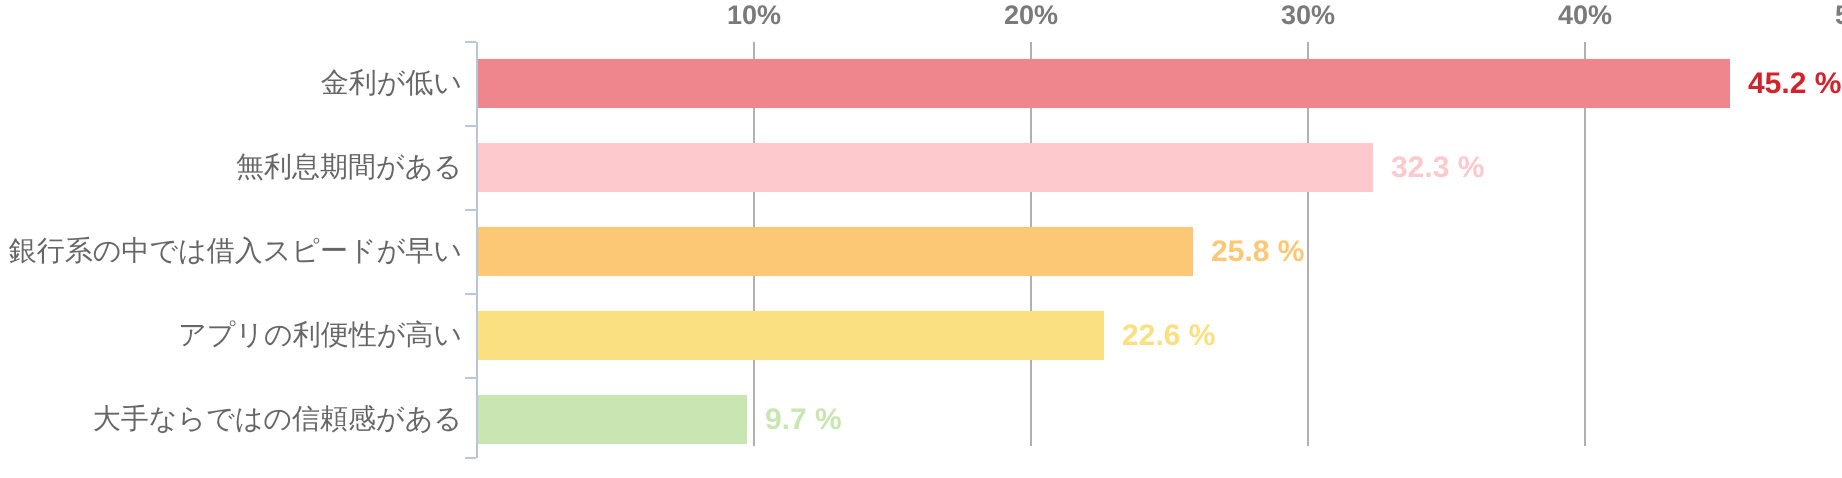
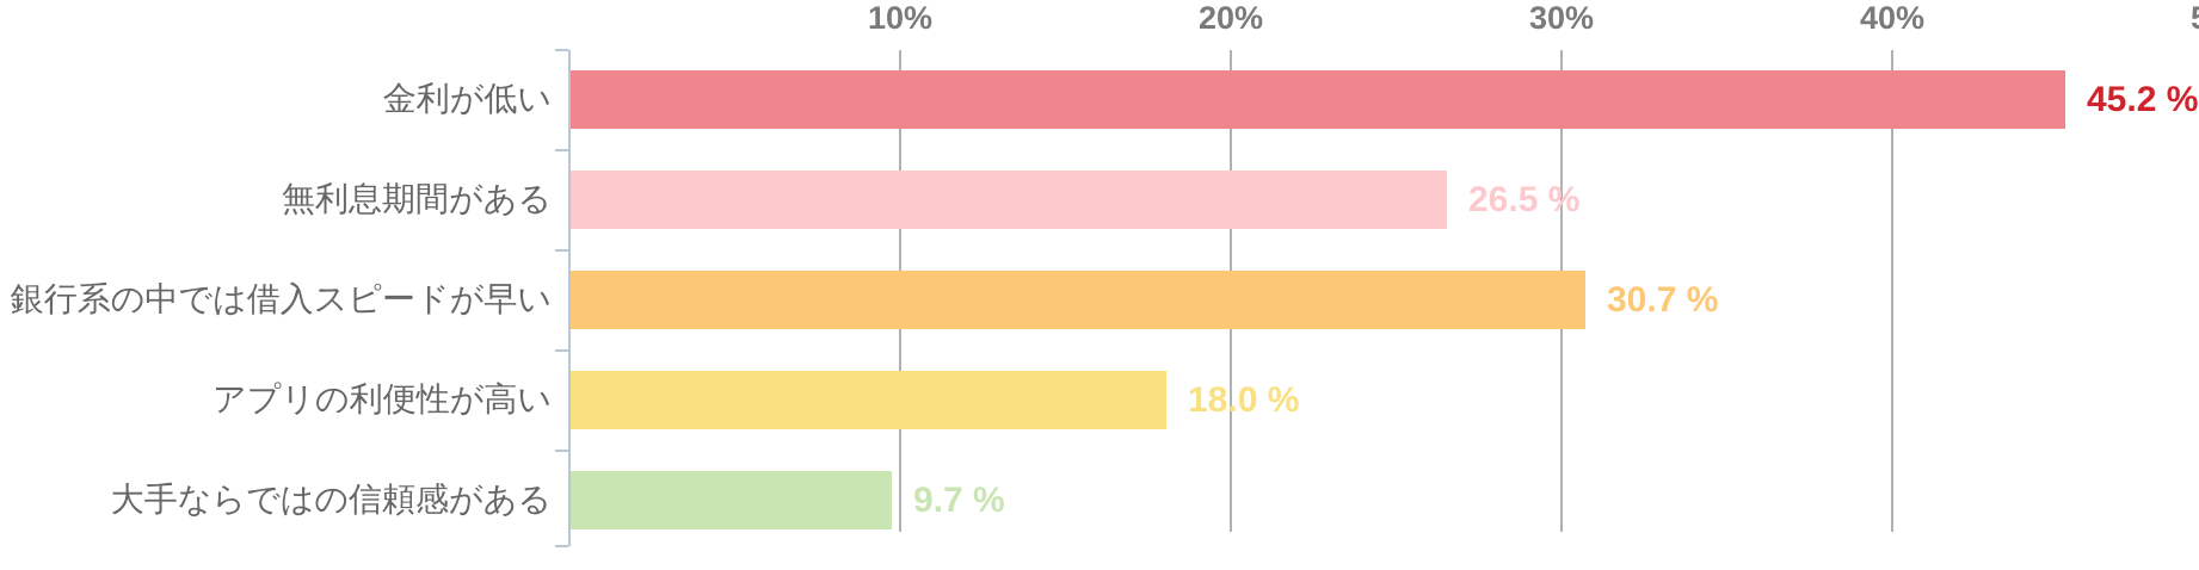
無利息期間がある: 32.3 -> 26.5
銀行系の中では借入スピードが早い: 25.8 -> 30.7
アプリの利便性が高い: 22.6 -> 18.0
